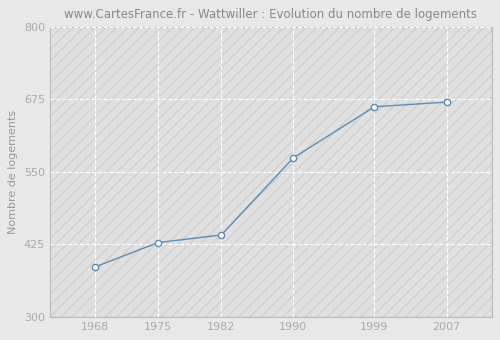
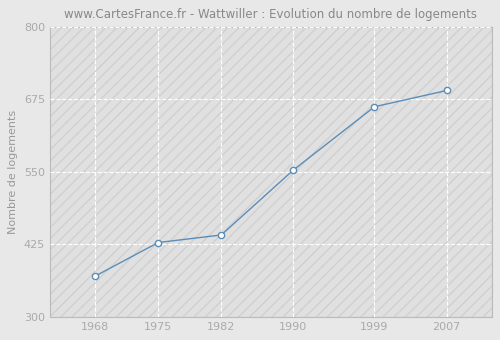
1968: 386 -> 370
1990: 574 -> 553
2007: 670 -> 690
